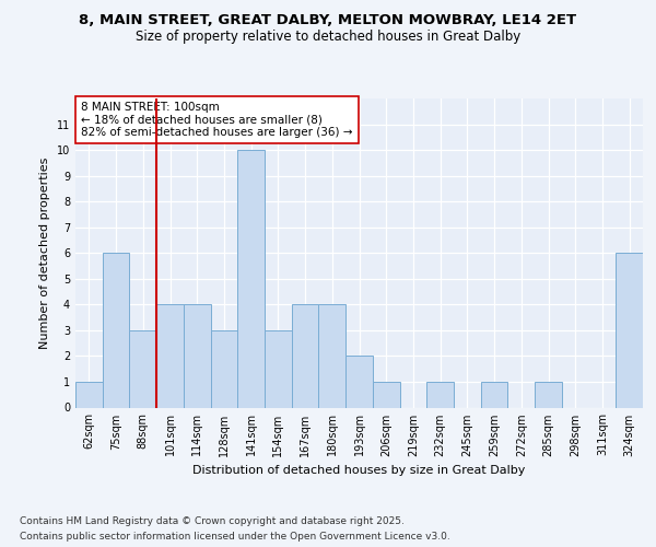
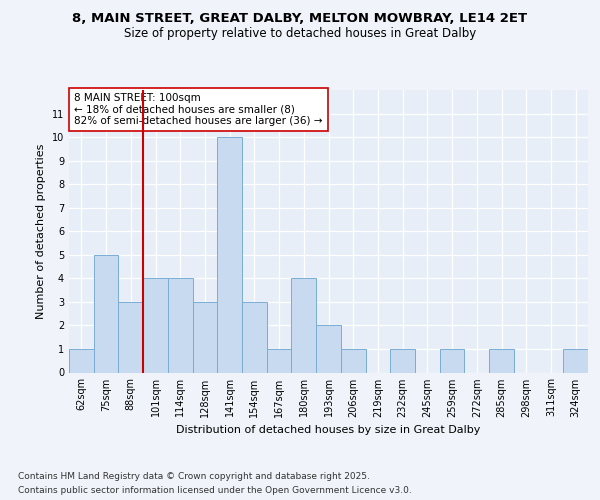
75sqm: 6 -> 5
167sqm: 4 -> 1
324sqm: 6 -> 1
